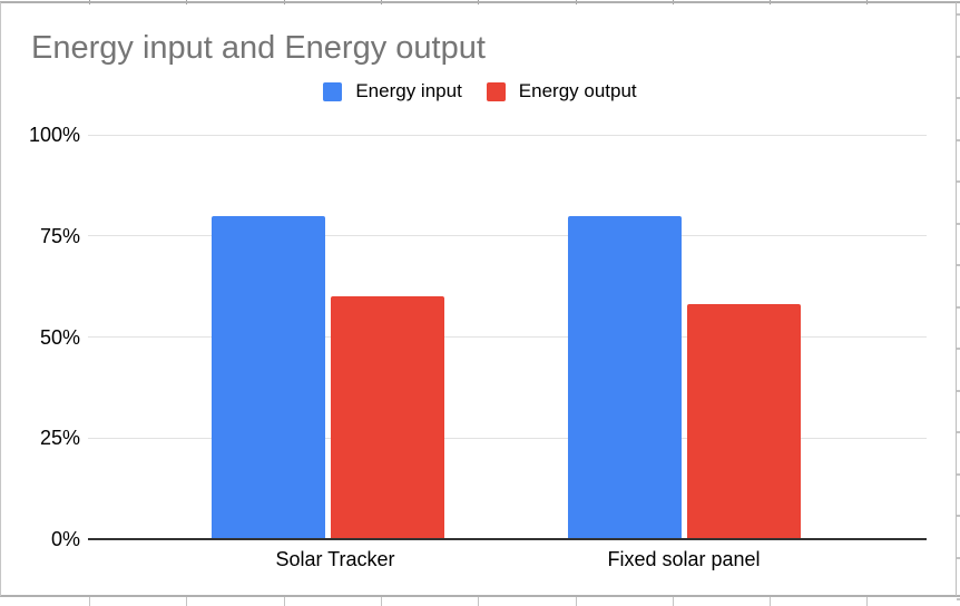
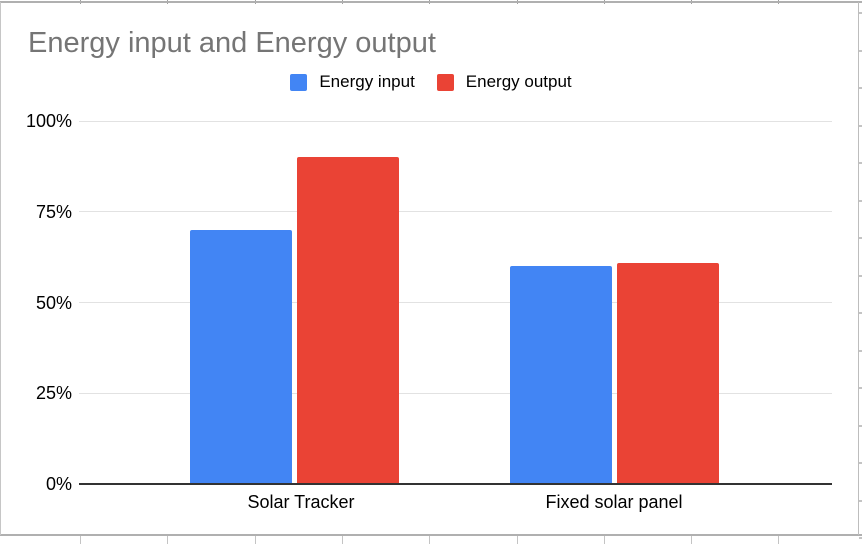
Energy input/Solar Tracker: 80% -> 70%
Energy output/Solar Tracker: 60% -> 90%
Energy input/Fixed solar panel: 80% -> 60%
Energy output/Fixed solar panel: 58% -> 61%
